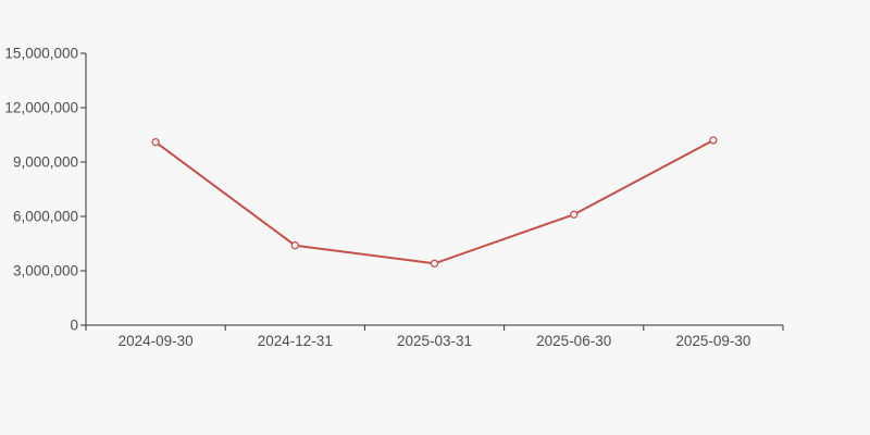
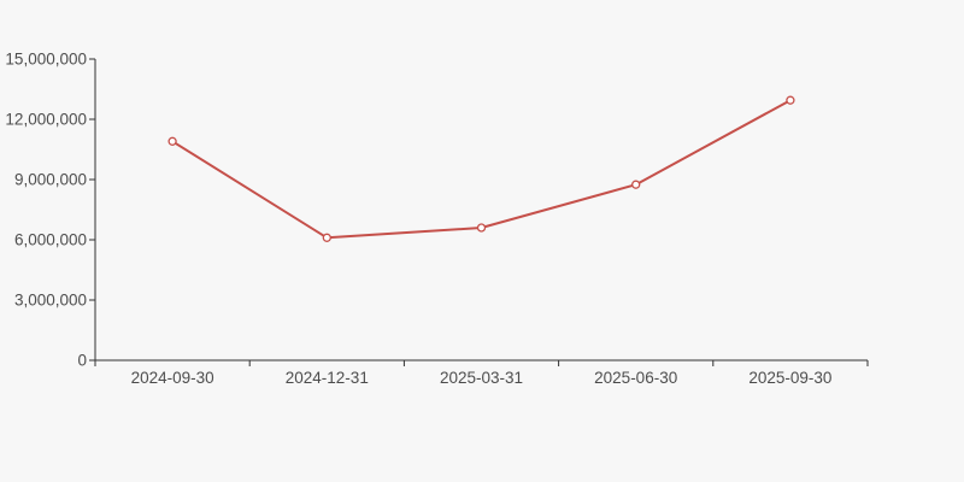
2024-09-30: 10100000 -> 10900000
2024-12-31: 4400000 -> 6100000
2025-03-31: 3400000 -> 6600000
2025-06-30: 6100000 -> 8800000
2025-09-30: 10200000 -> 13000000
